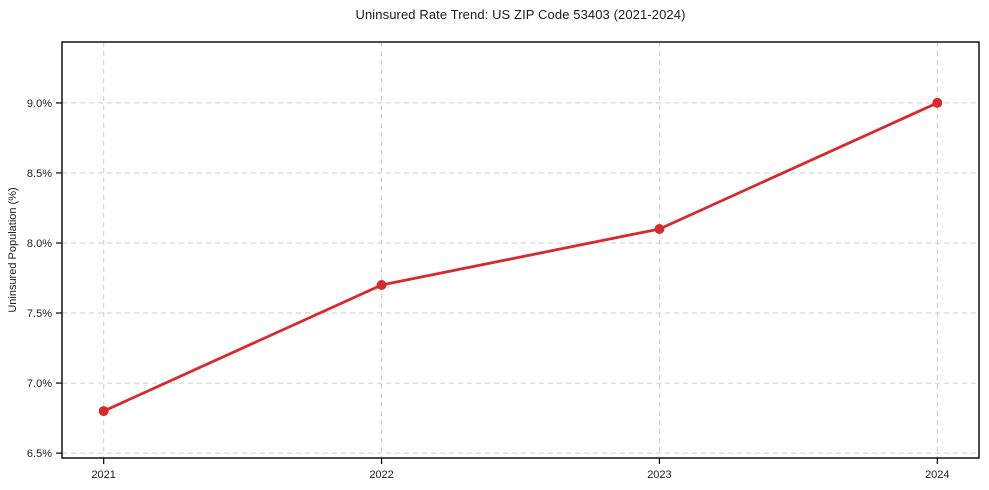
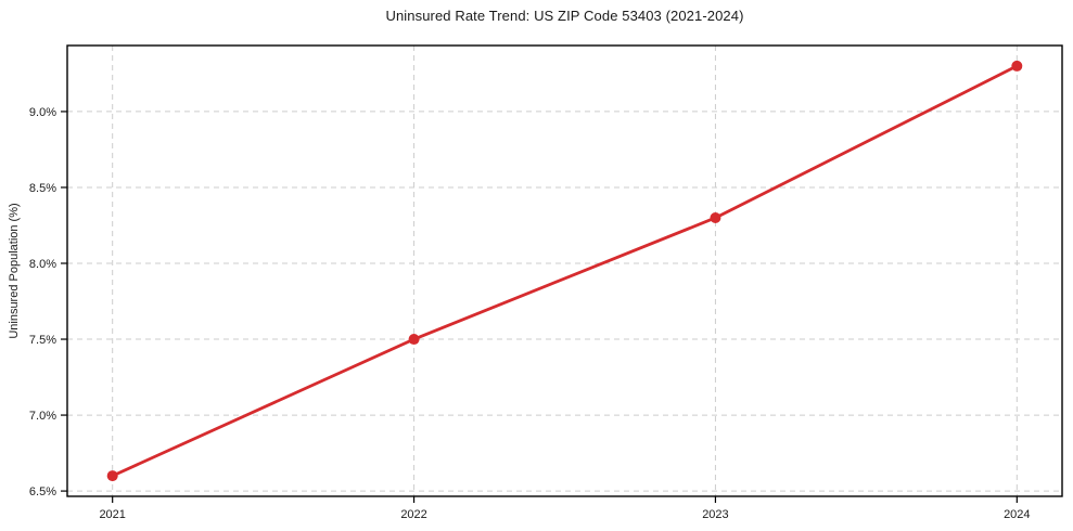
2021: 6.8% -> 6.6%
2022: 7.7% -> 7.5%
2023: 8.1% -> 8.3%
2024: 9.0% -> 9.3%
